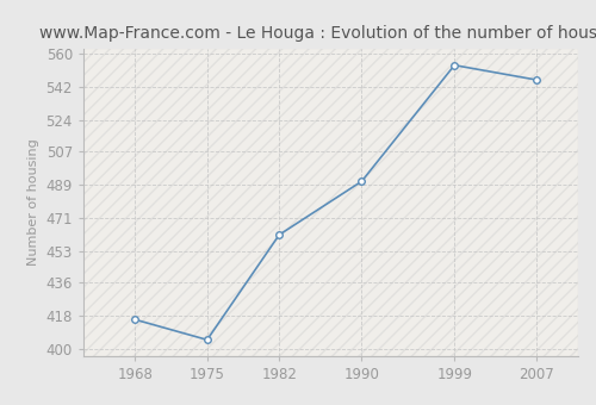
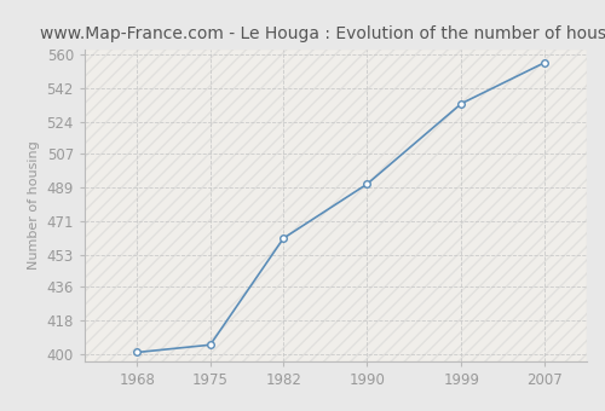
1968: 416 -> 401
1999: 554 -> 534
2007: 546 -> 556
